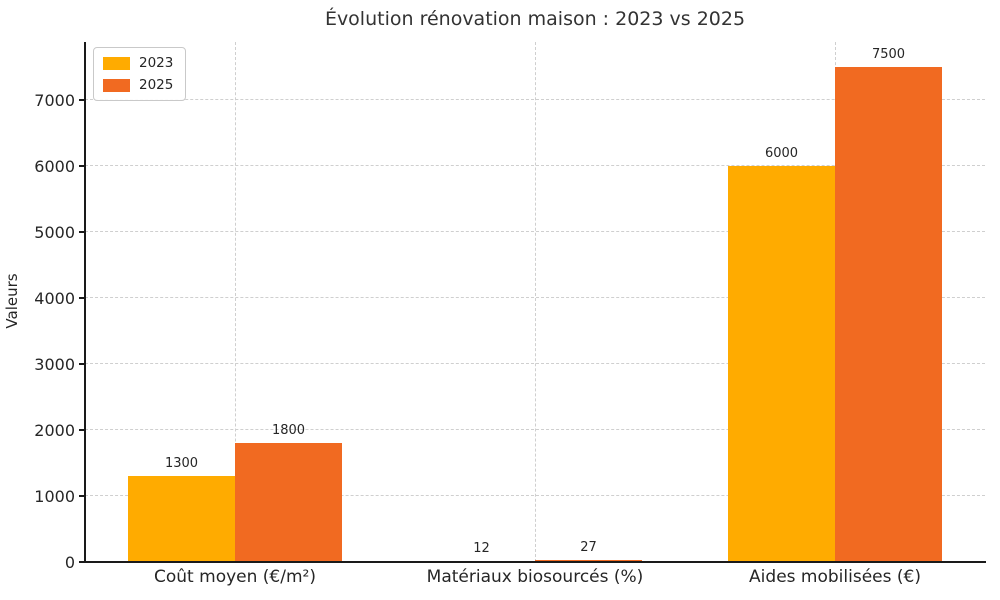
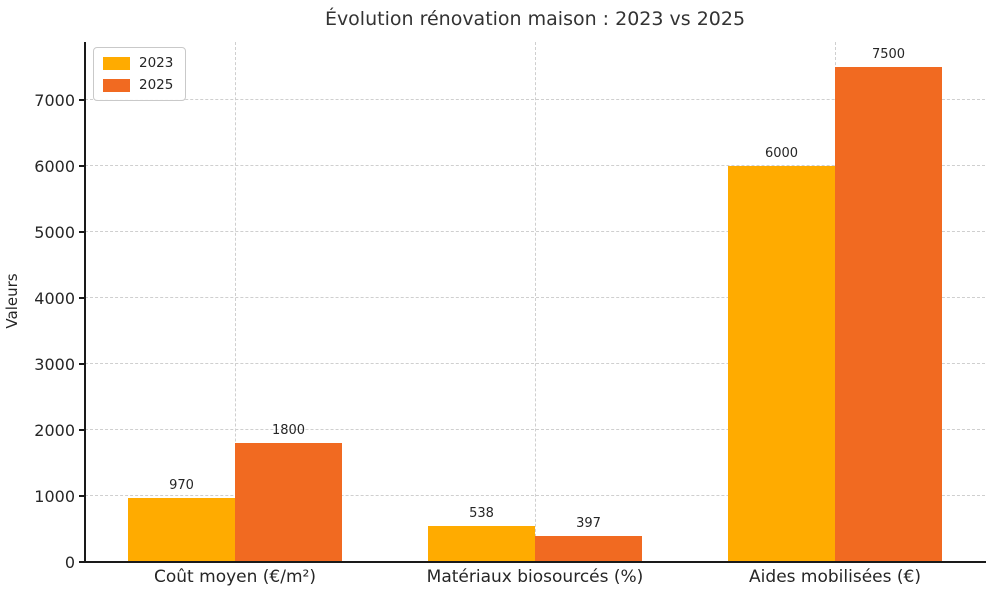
2023/Coût moyen (€/m²): 1300 -> 970
2023/Matériaux biosourcés (%): 12 -> 538
2025/Matériaux biosourcés (%): 27 -> 397
